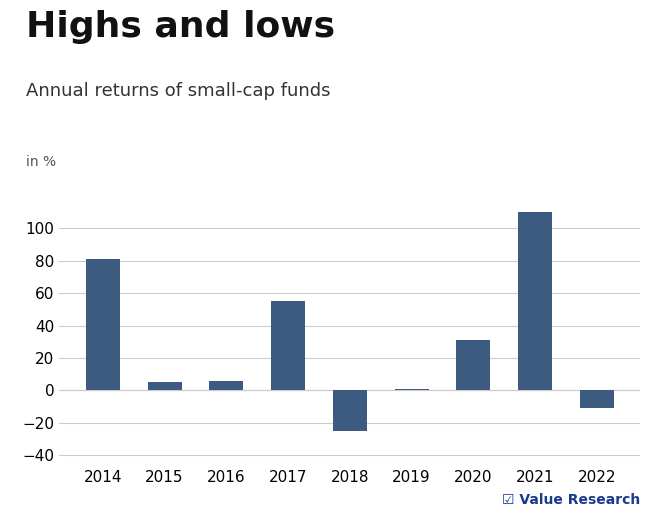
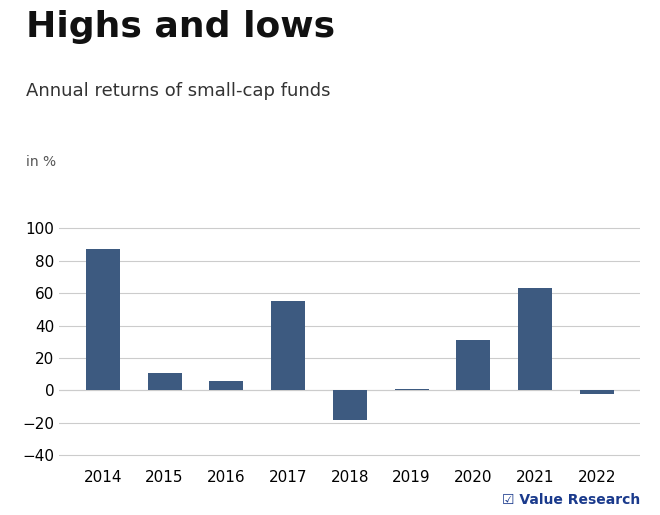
2014: 81 -> 87
2015: 5 -> 11
2018: -25 -> -18
2021: 110 -> 63
2022: -11 -> -2
